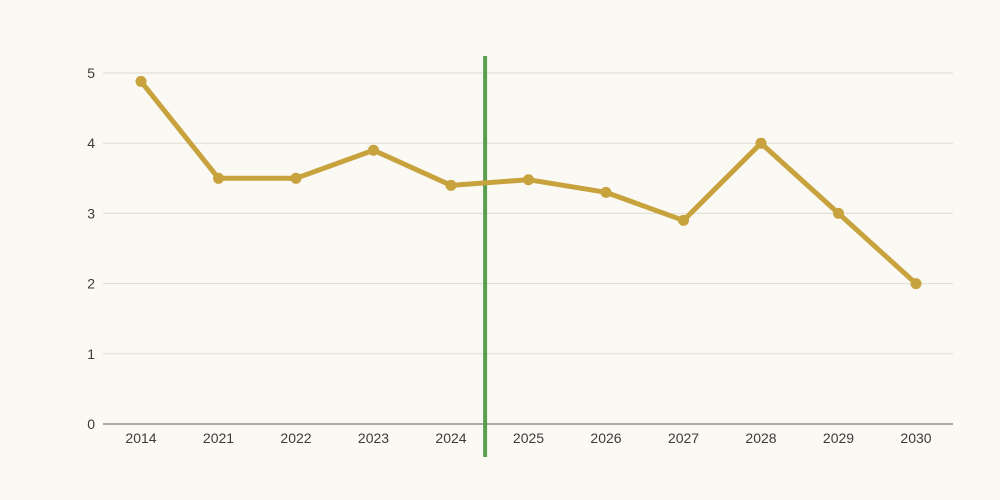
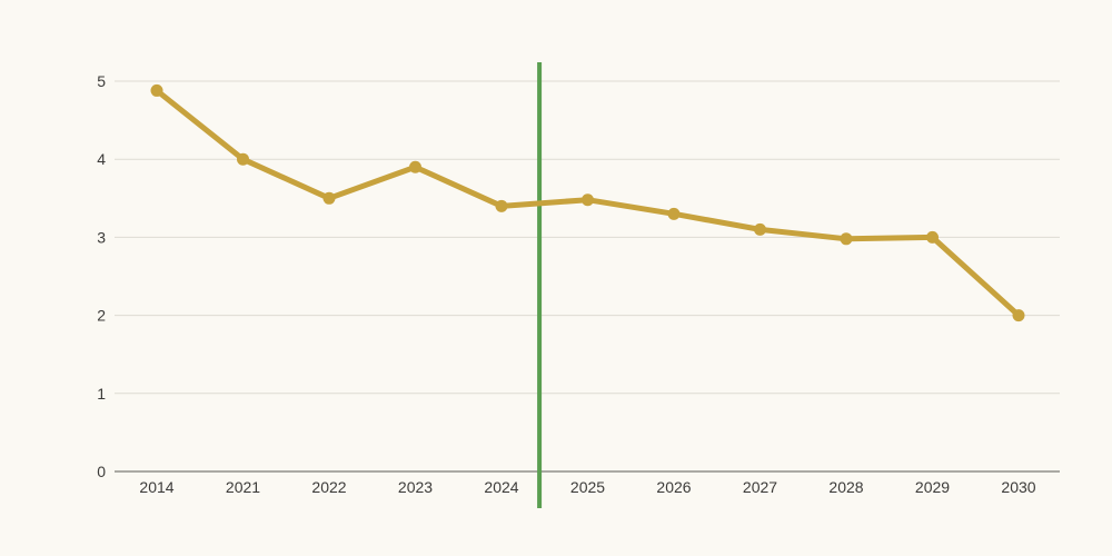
2021: 3.5 -> 4.0
2027: 2.9 -> 3.1
2028: 4.0 -> 3.0
